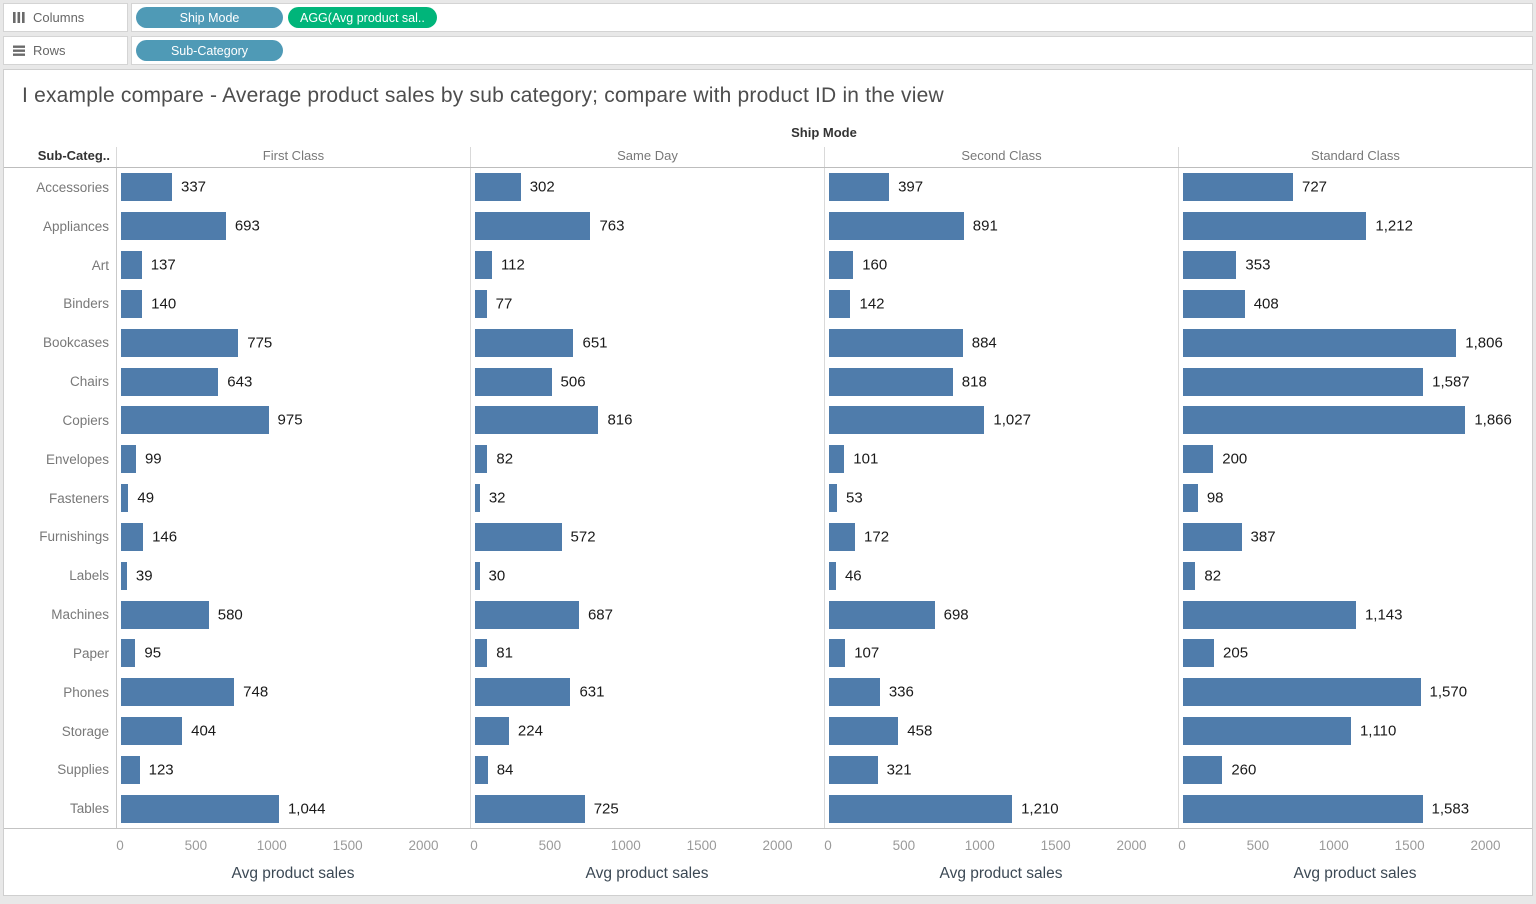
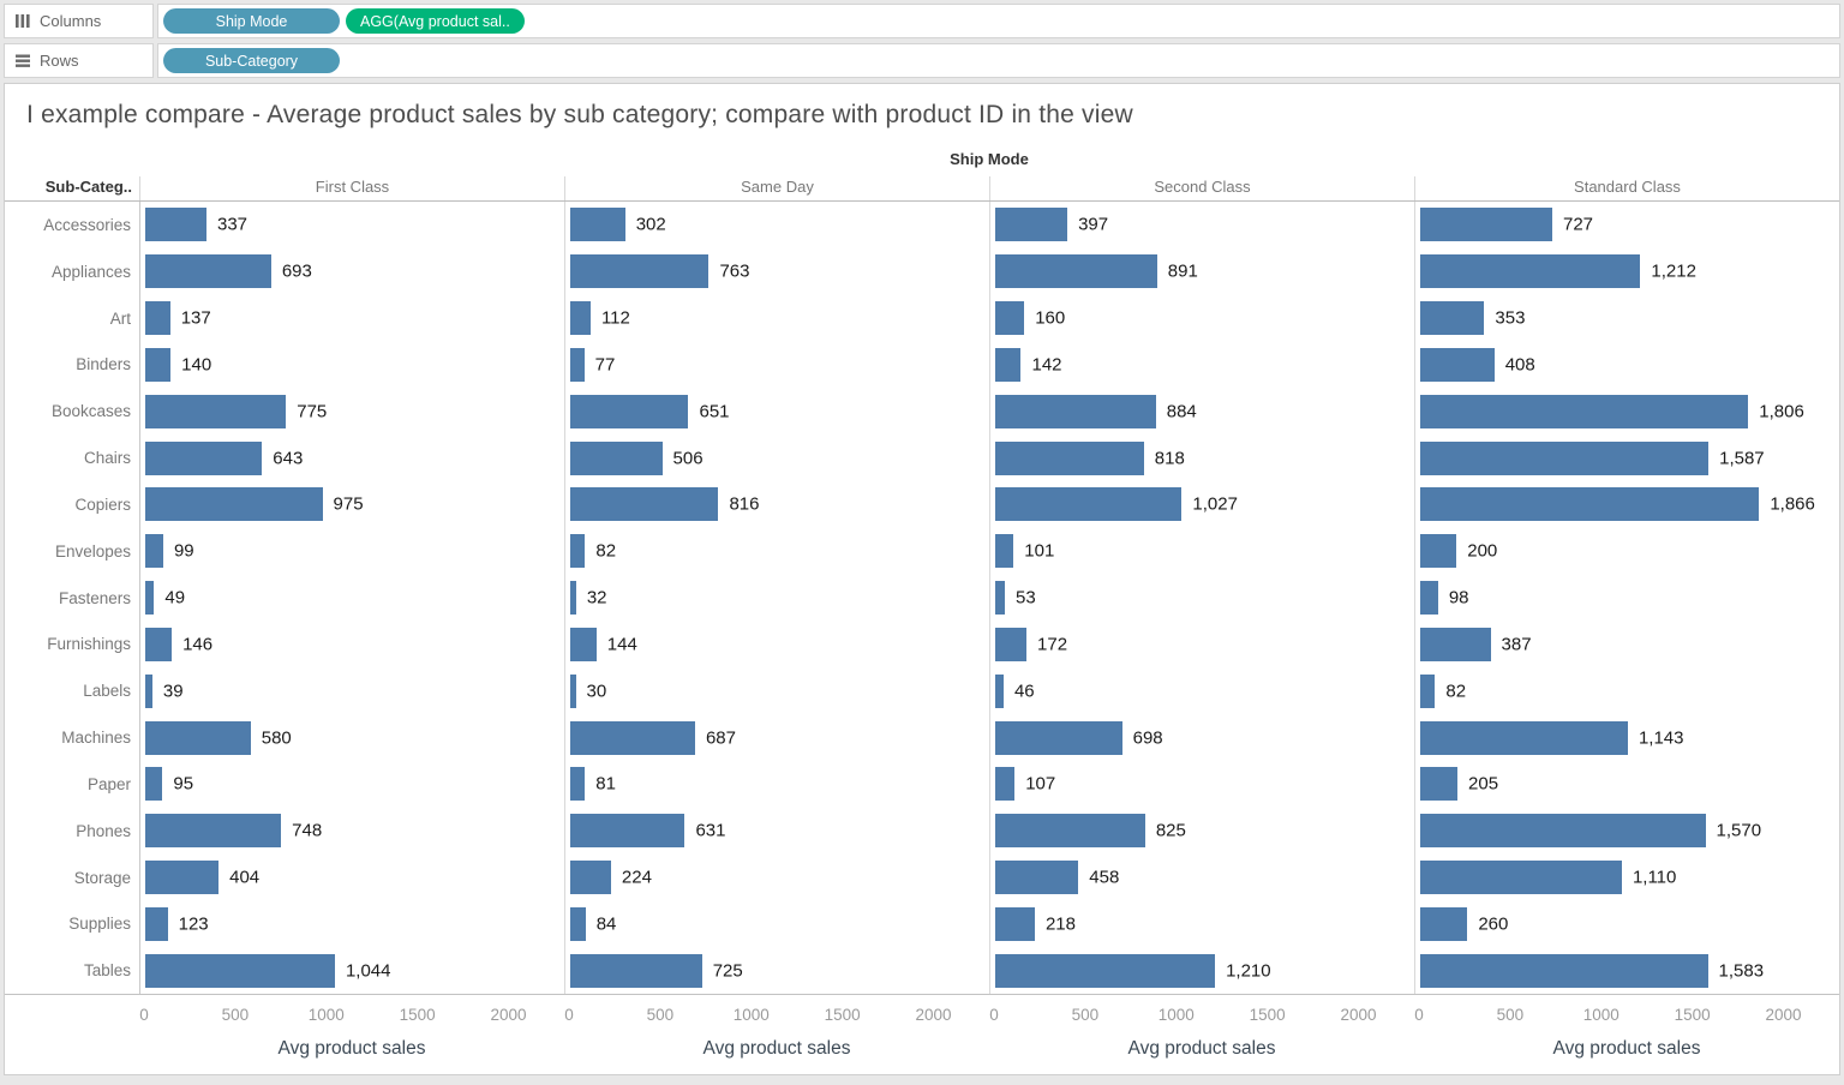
Same Day/Furnishings: 572 -> 144
Second Class/Phones: 336 -> 825
Second Class/Supplies: 321 -> 218
